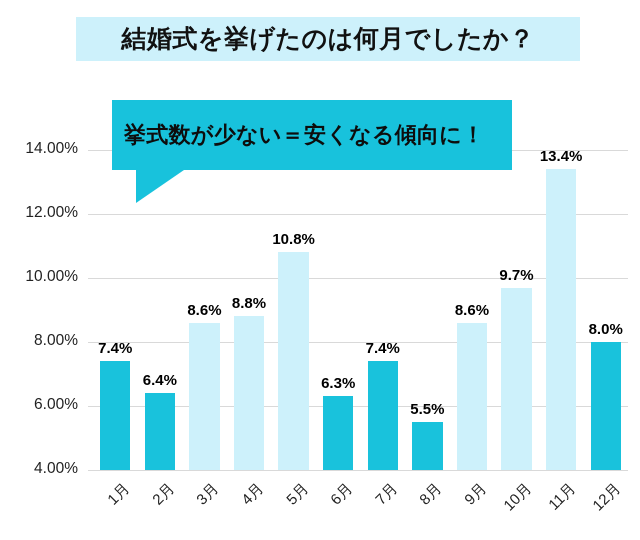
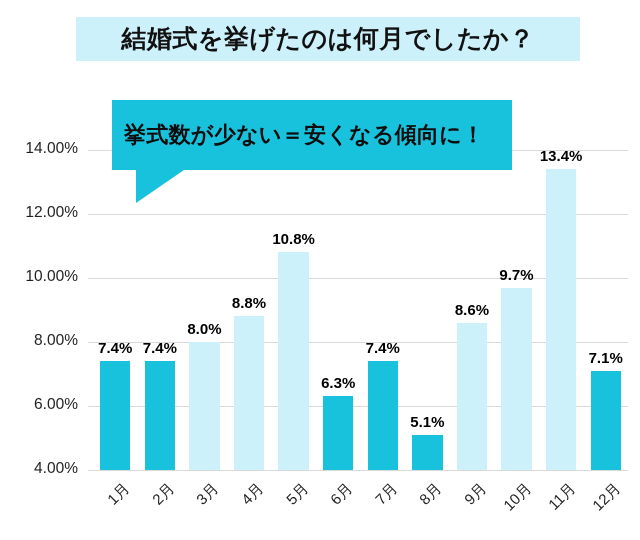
2月: 6.4% -> 7.4%
3月: 8.6% -> 8.0%
8月: 5.5% -> 5.1%
12月: 8.0% -> 7.1%
